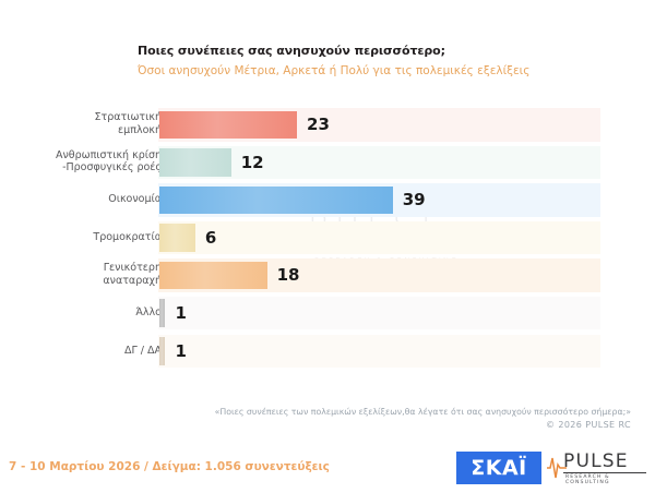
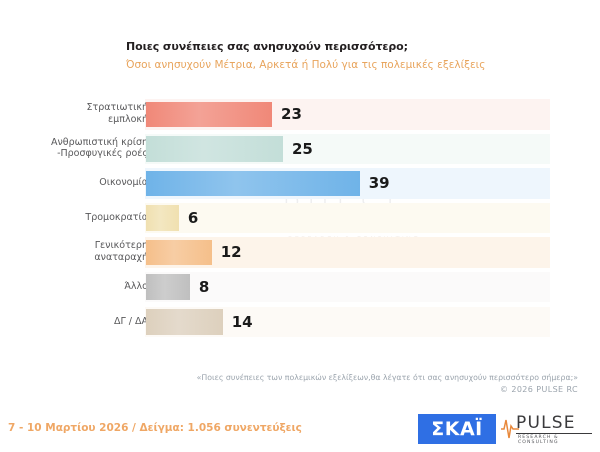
Ανθρωπιστική κρίση -Προσφυγικές ροές: 12 -> 25
Γενικότερη αναταραχή: 18 -> 12
Άλλο: 1 -> 8
ΔΓ / ΔΑ: 1 -> 14
